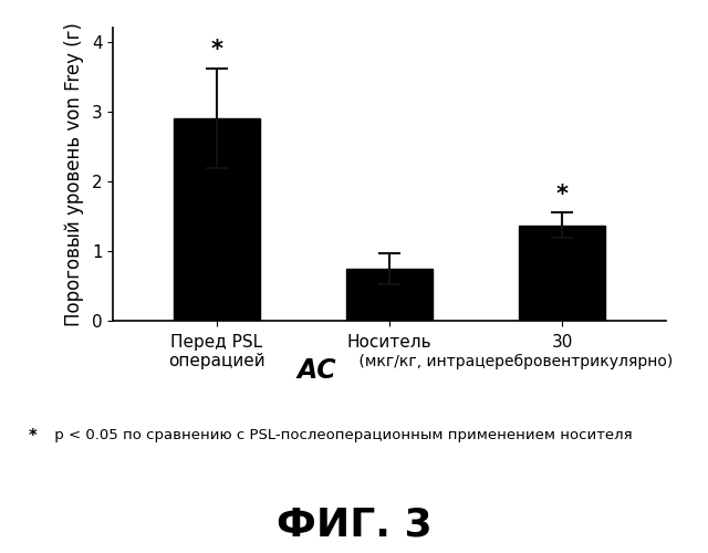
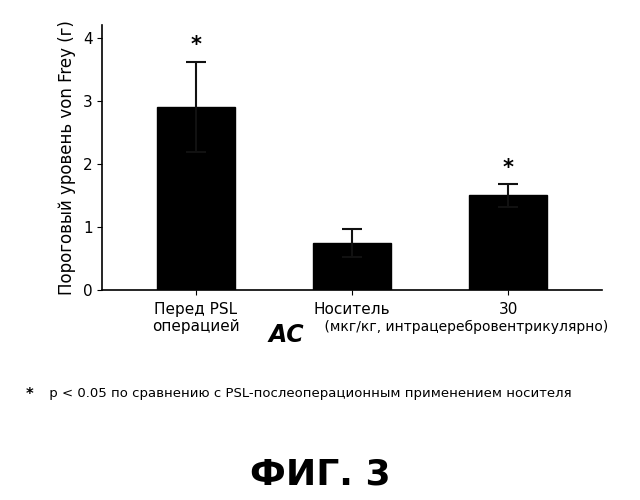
30: 1.37 -> 1.50
